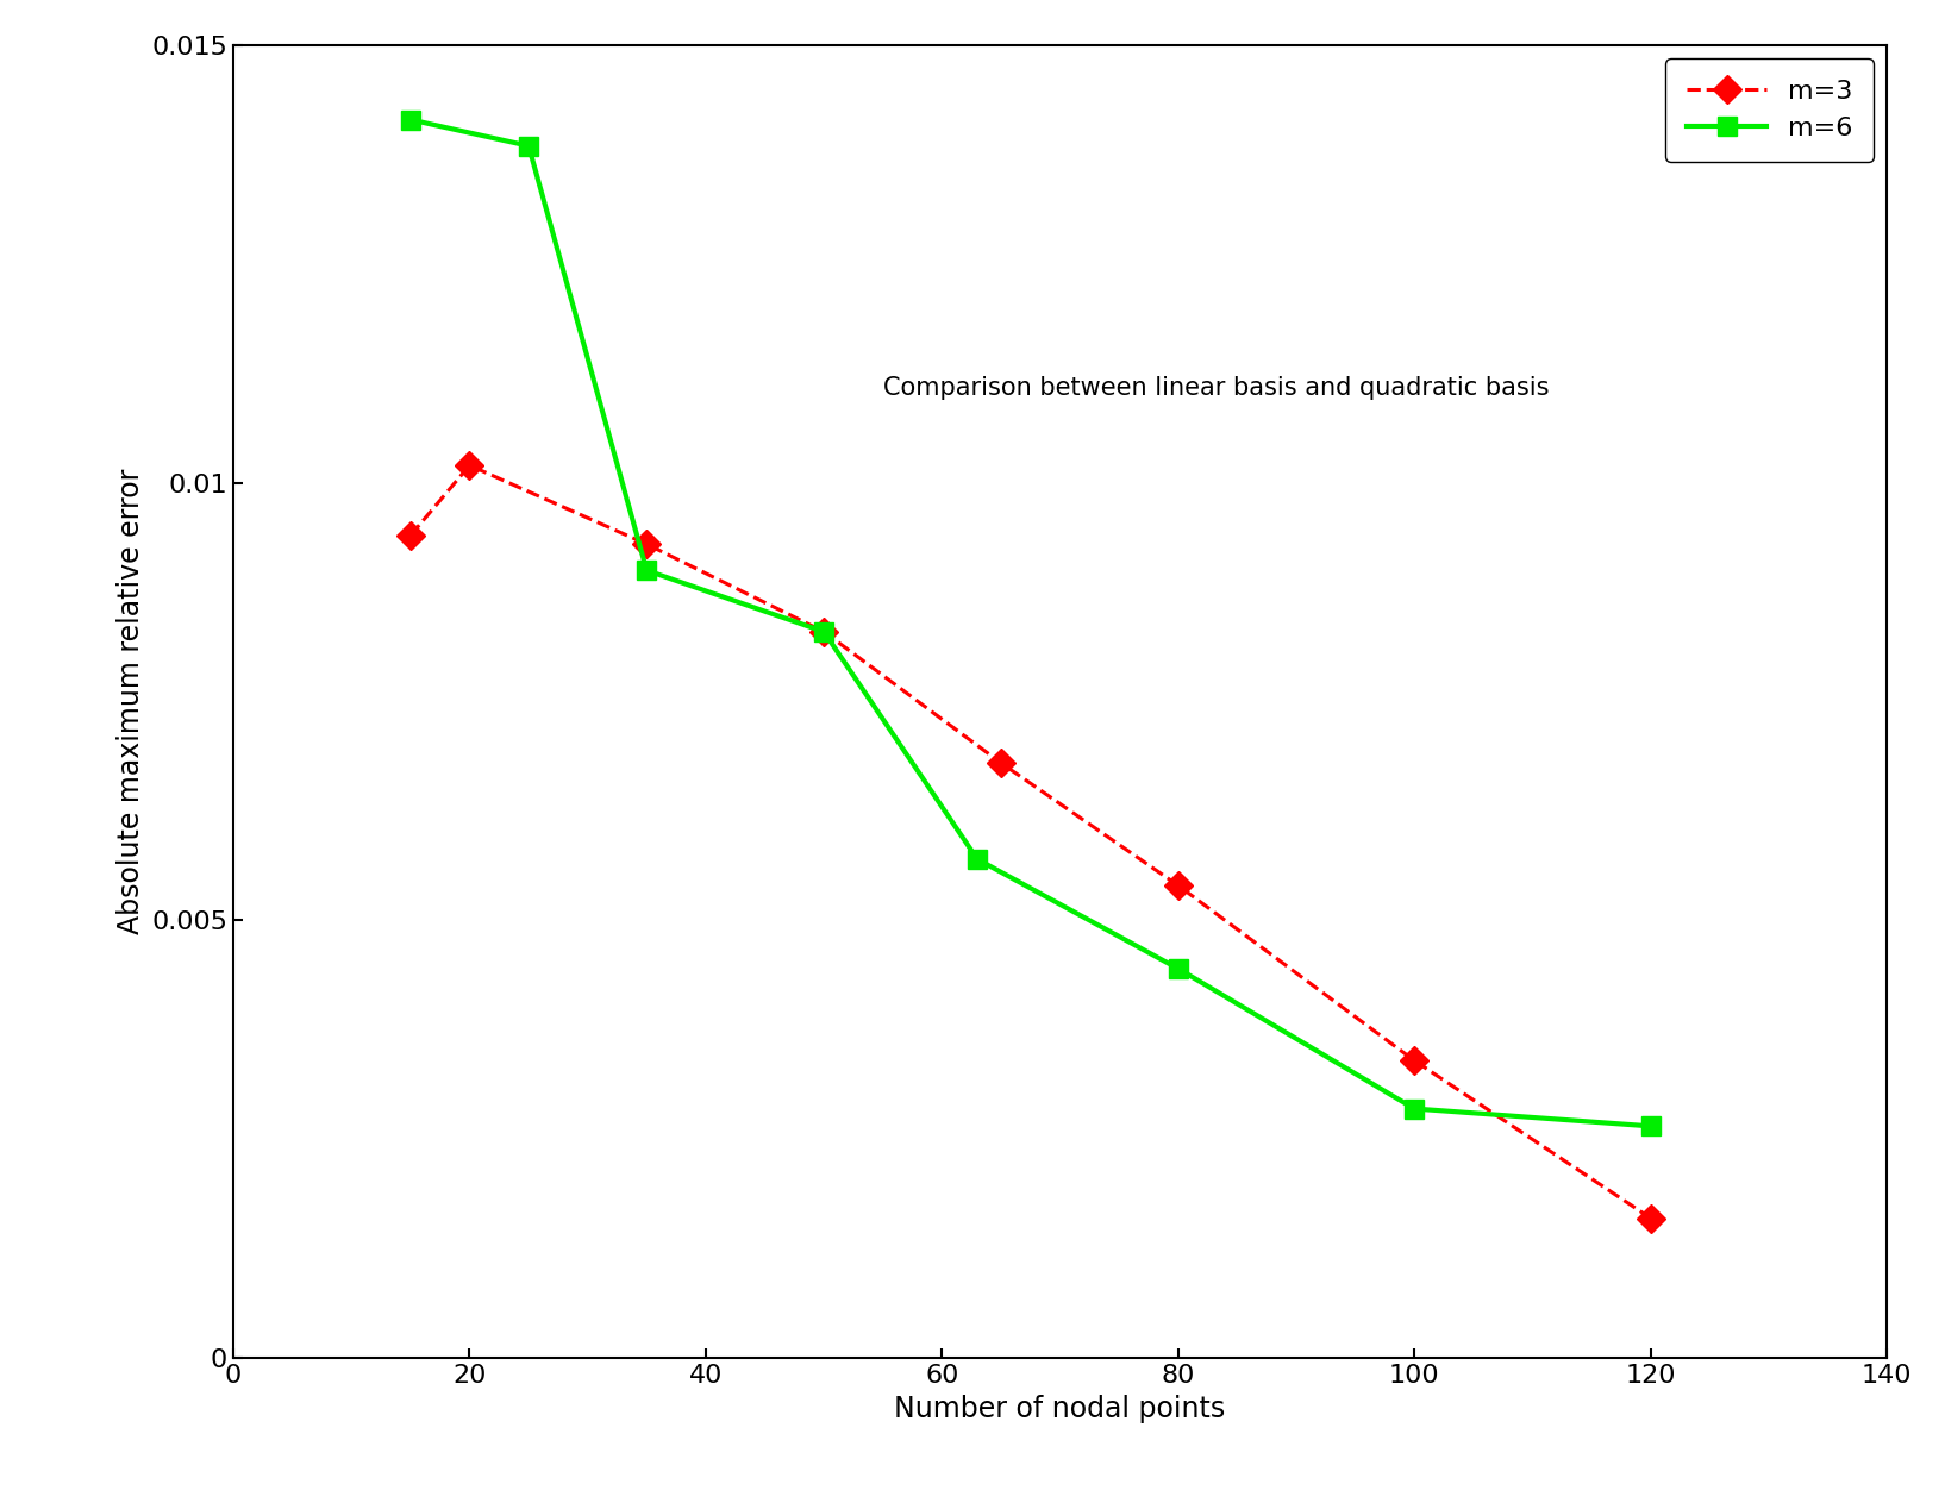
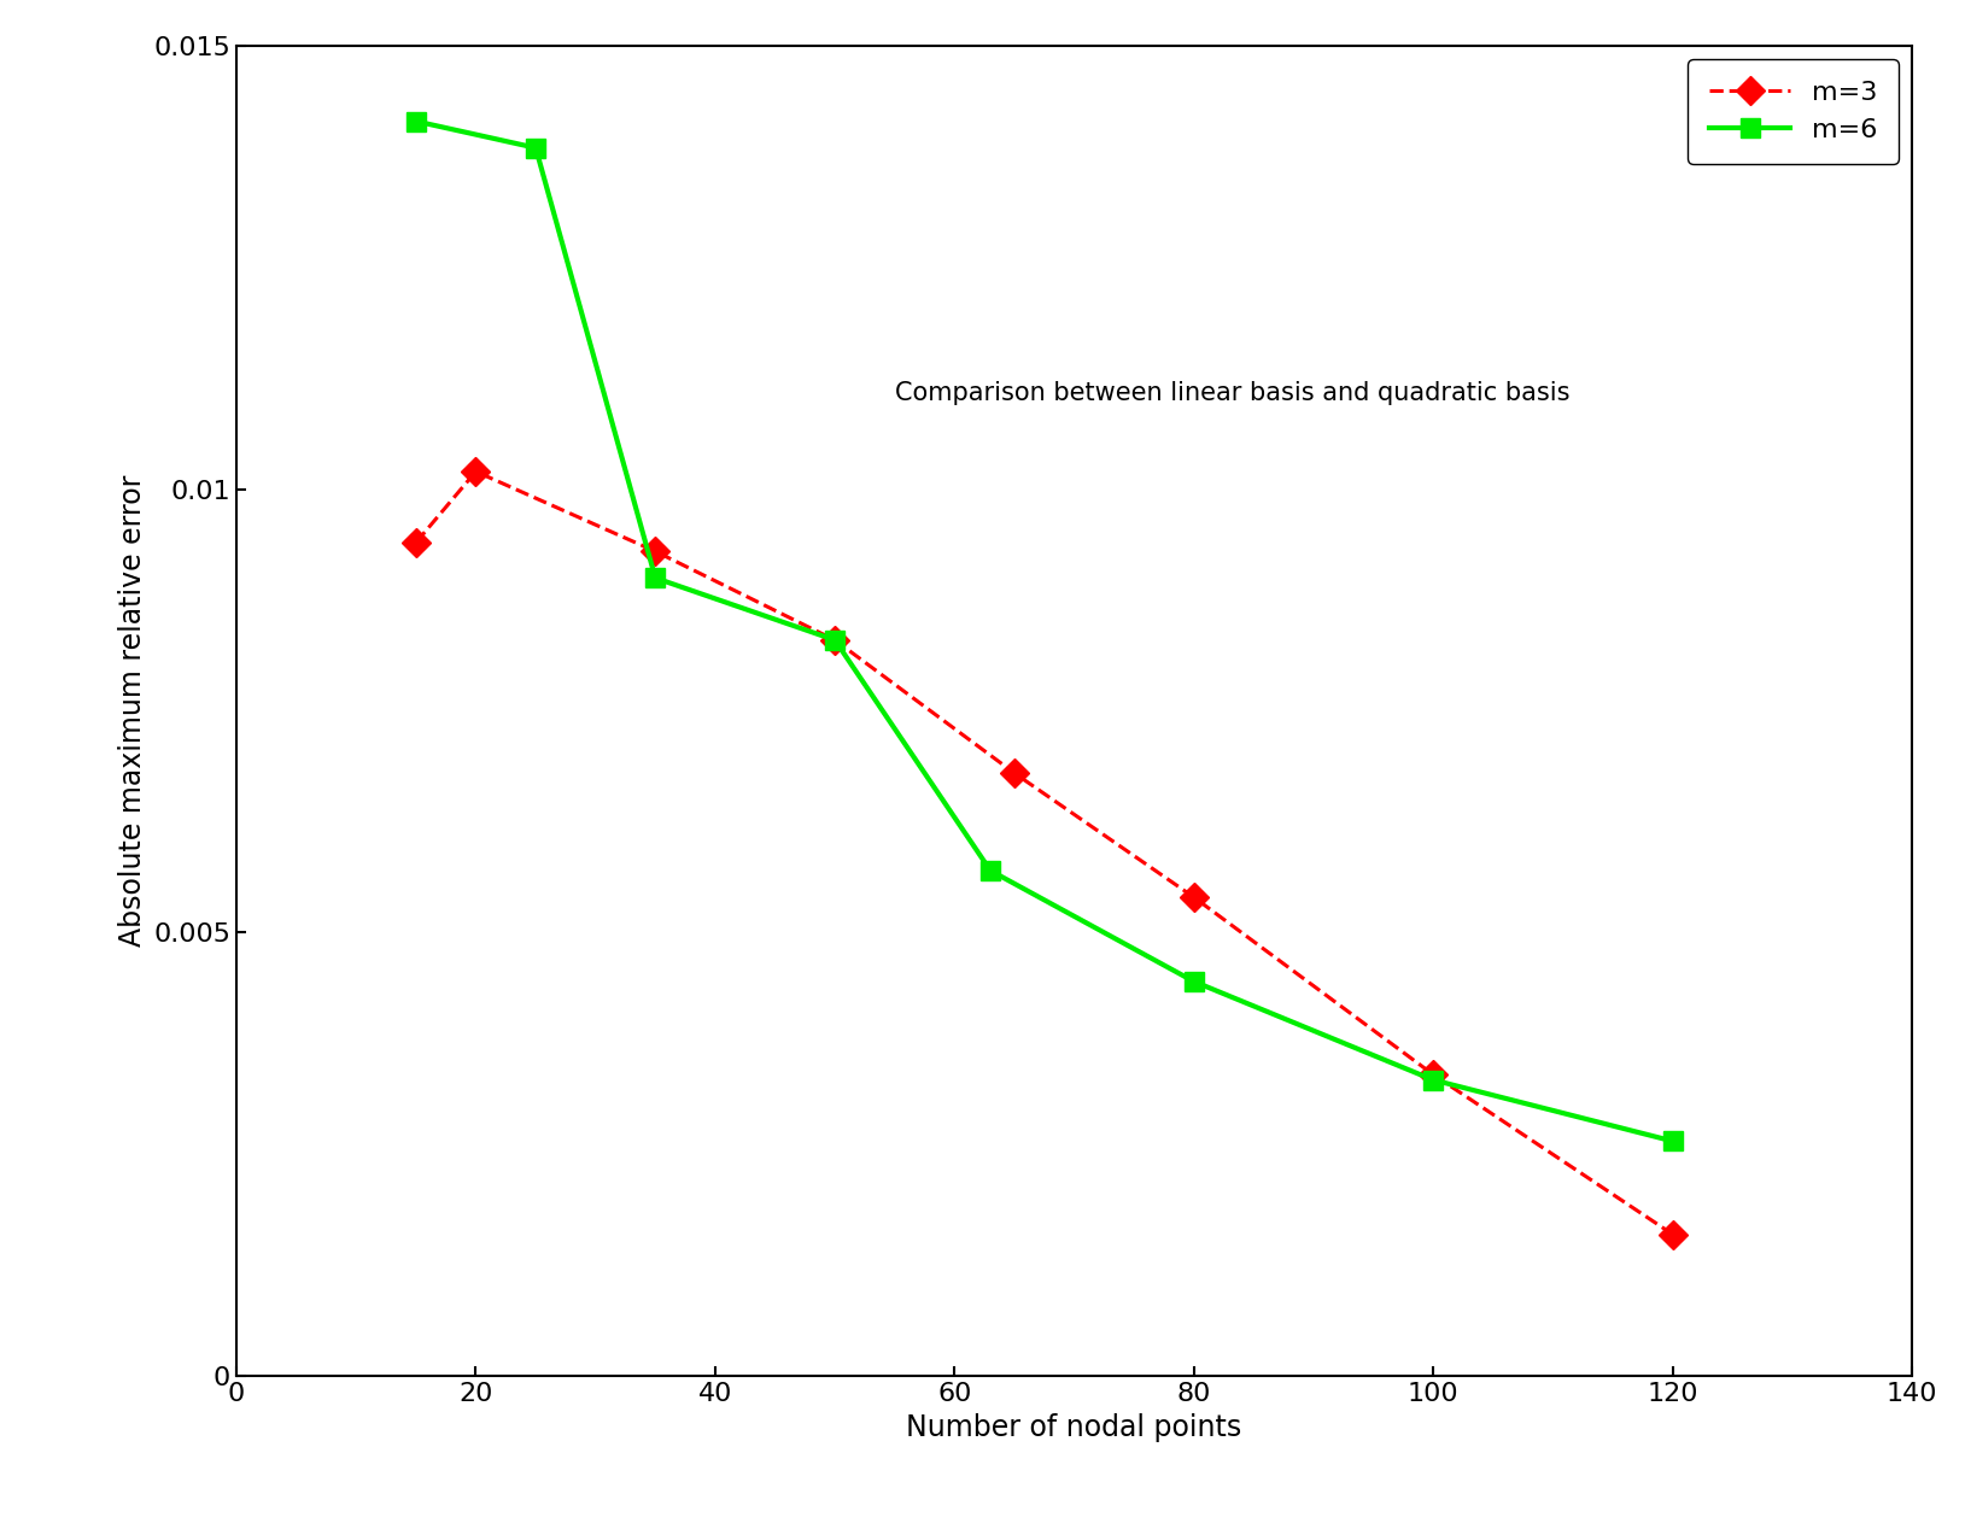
m=6/100: 0.00285 -> 0.00334
